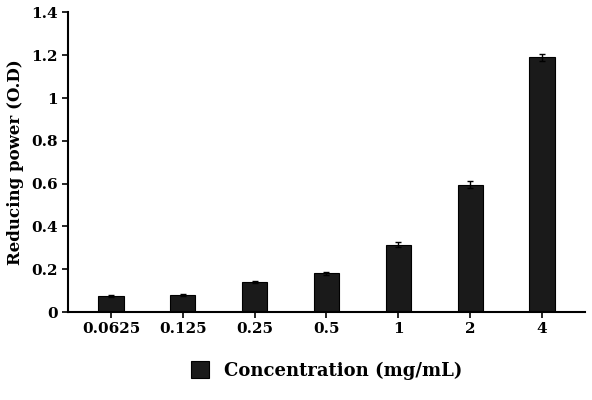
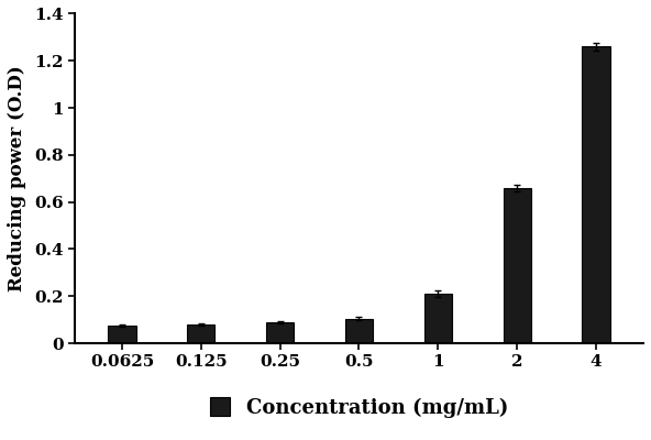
0.25: 0.140 -> 0.088
0.5: 0.180 -> 0.105
1: 0.315 -> 0.210
2: 0.595 -> 0.660
4: 1.190 -> 1.260
